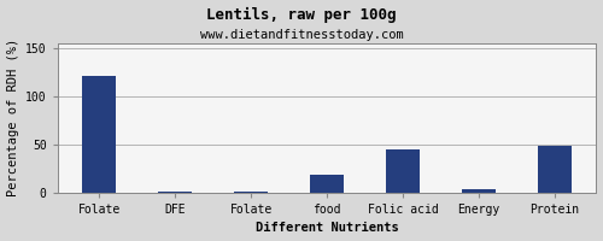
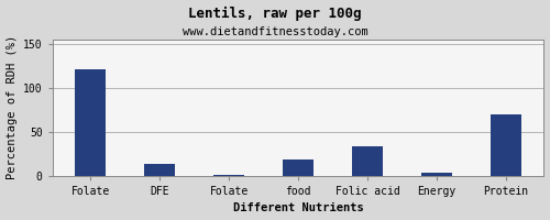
DFE: 0 -> 14
Folic acid: 45 -> 34
Protein: 49 -> 70
